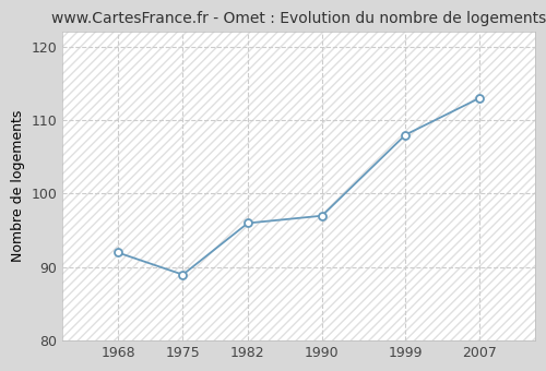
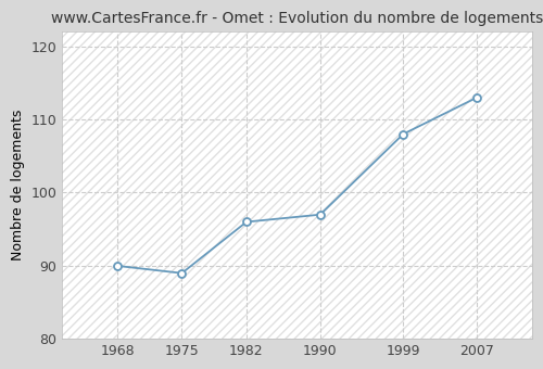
1968: 92 -> 90
